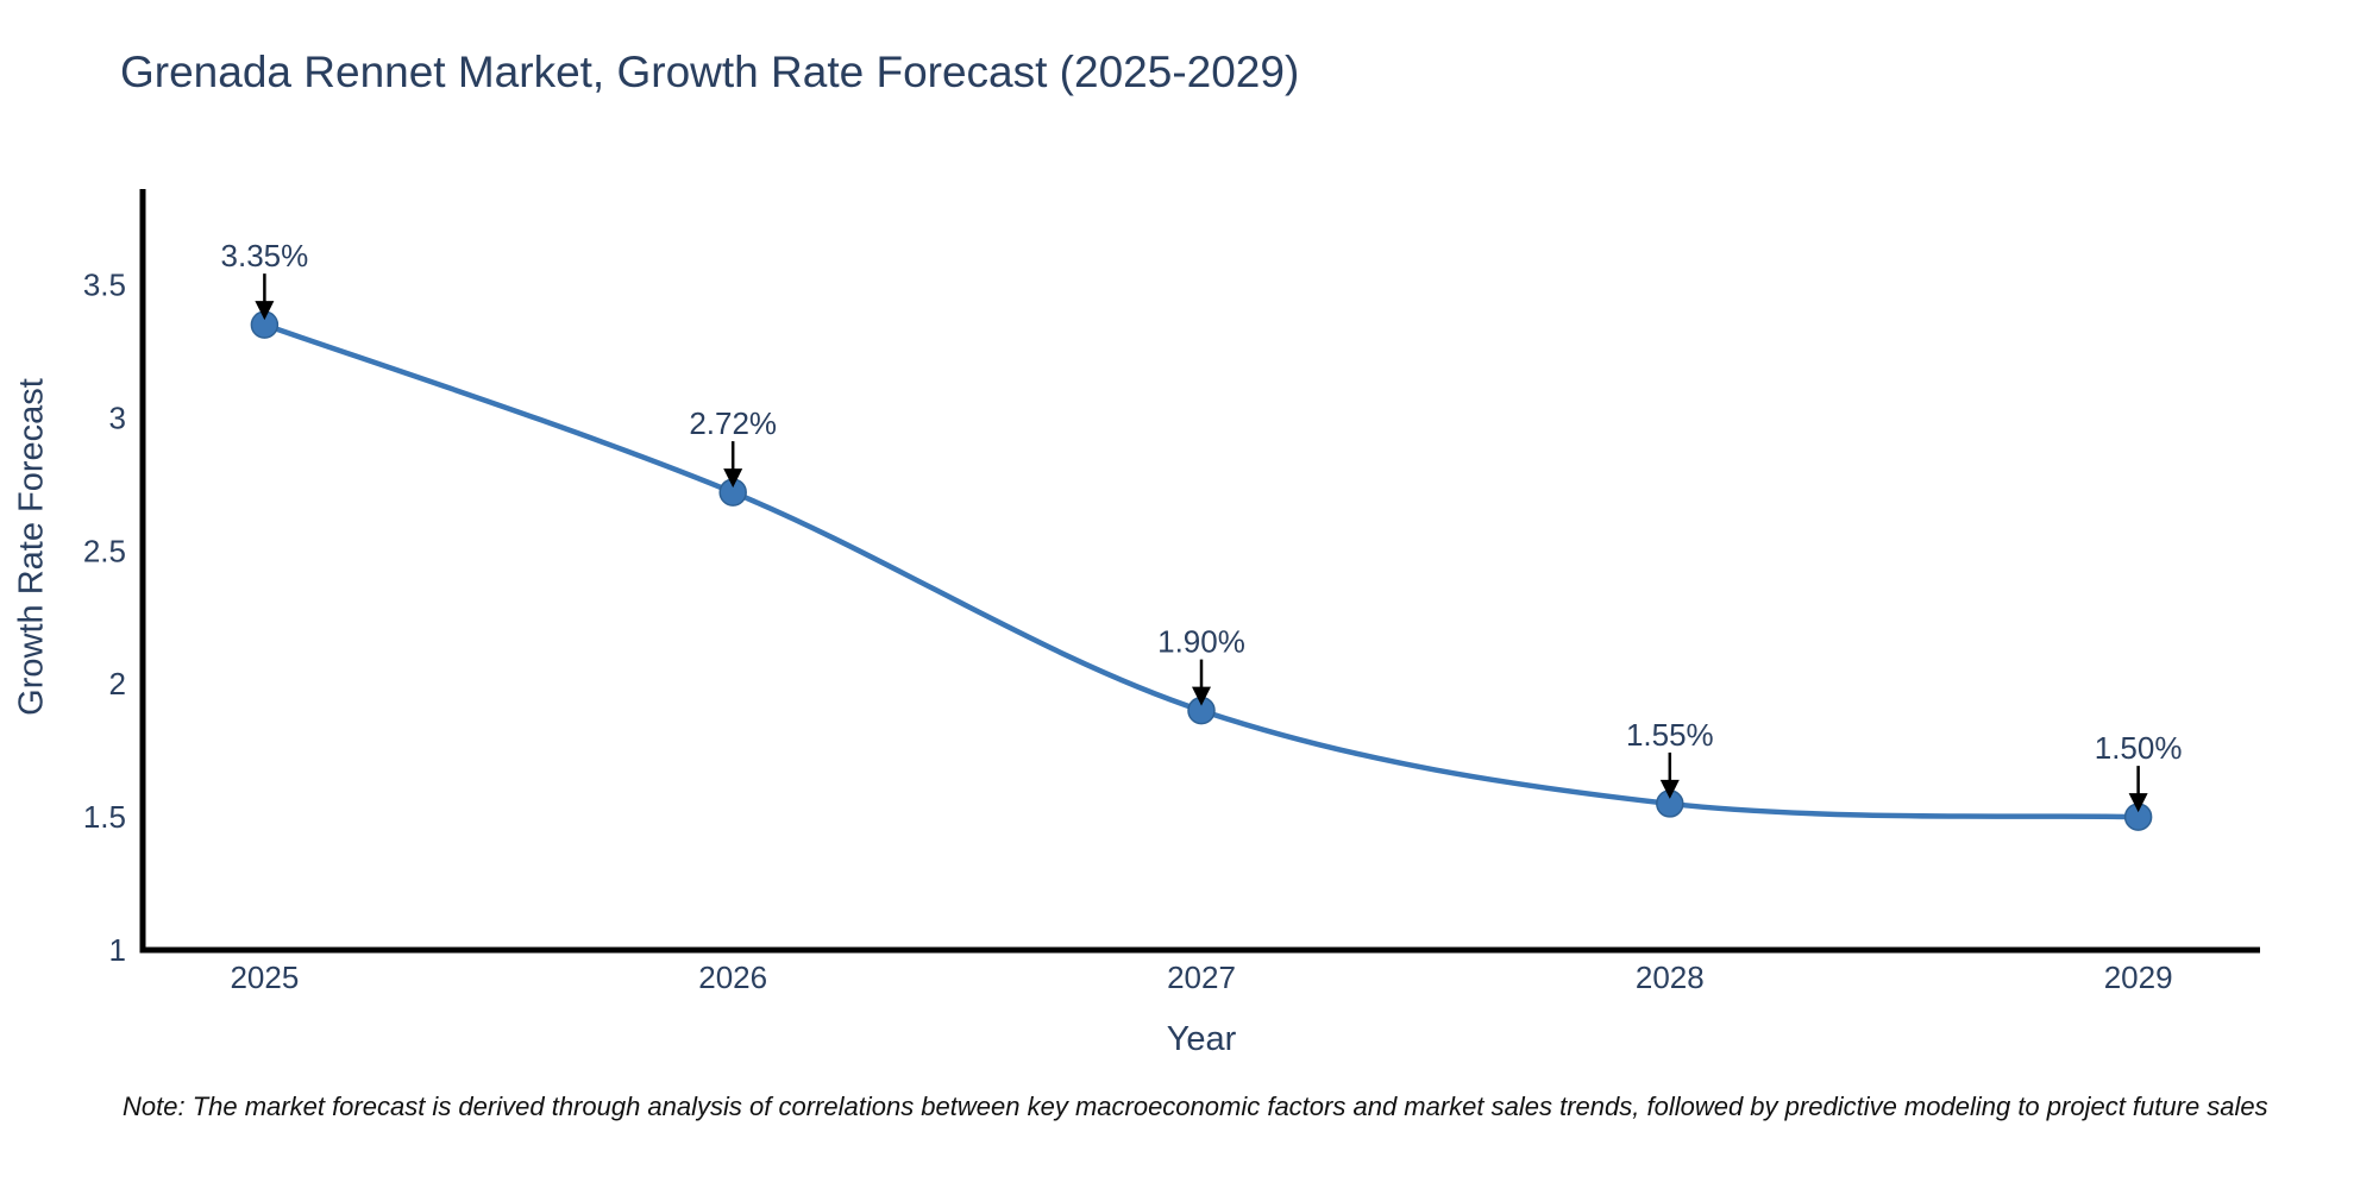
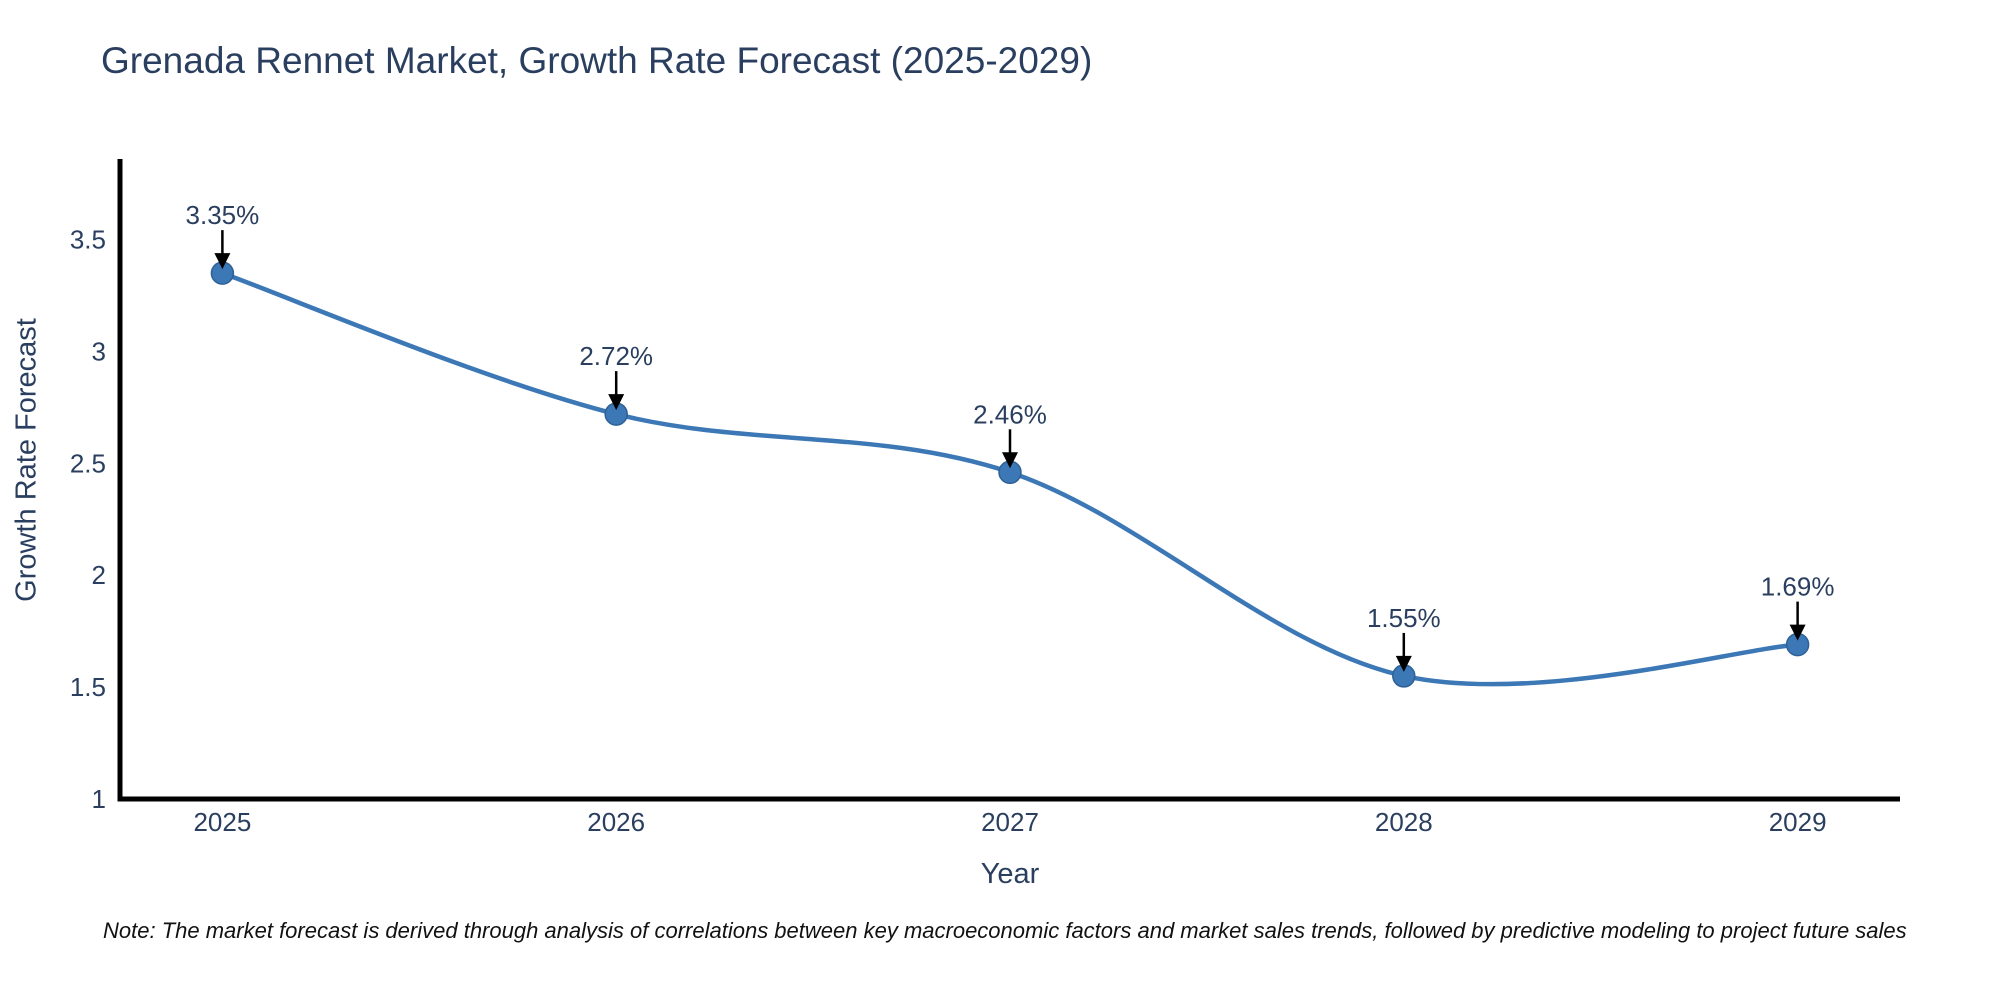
2027: 1.90% -> 2.46%
2029: 1.50% -> 1.69%
